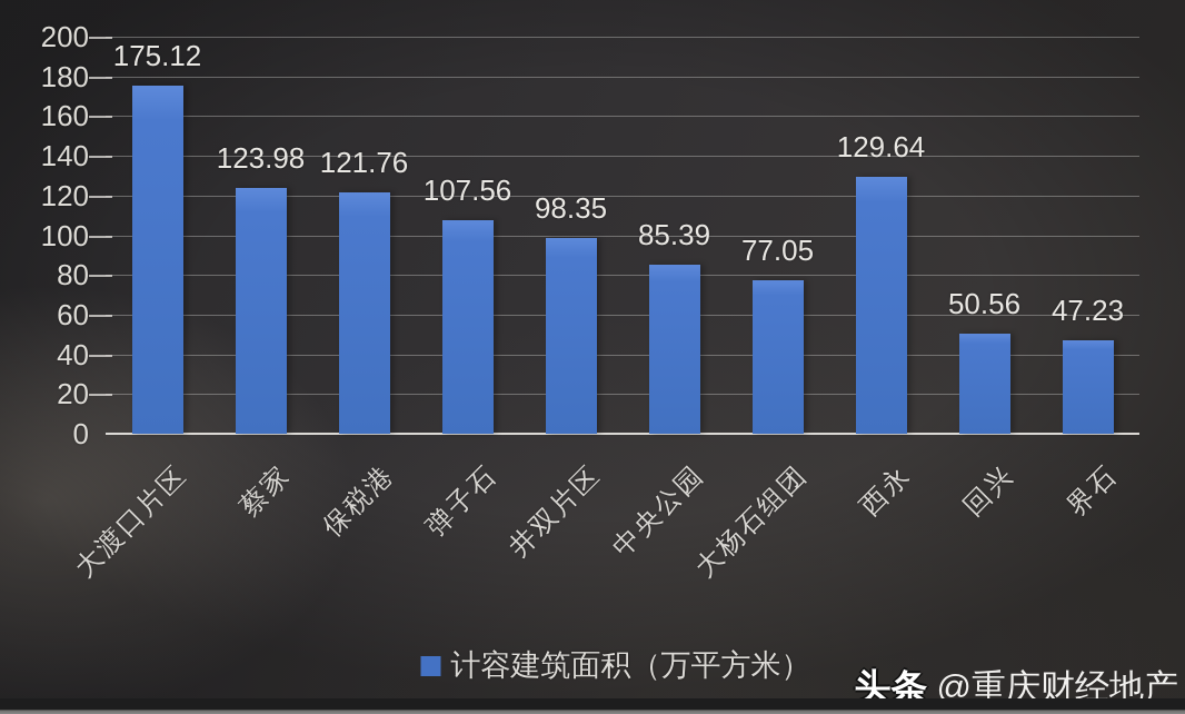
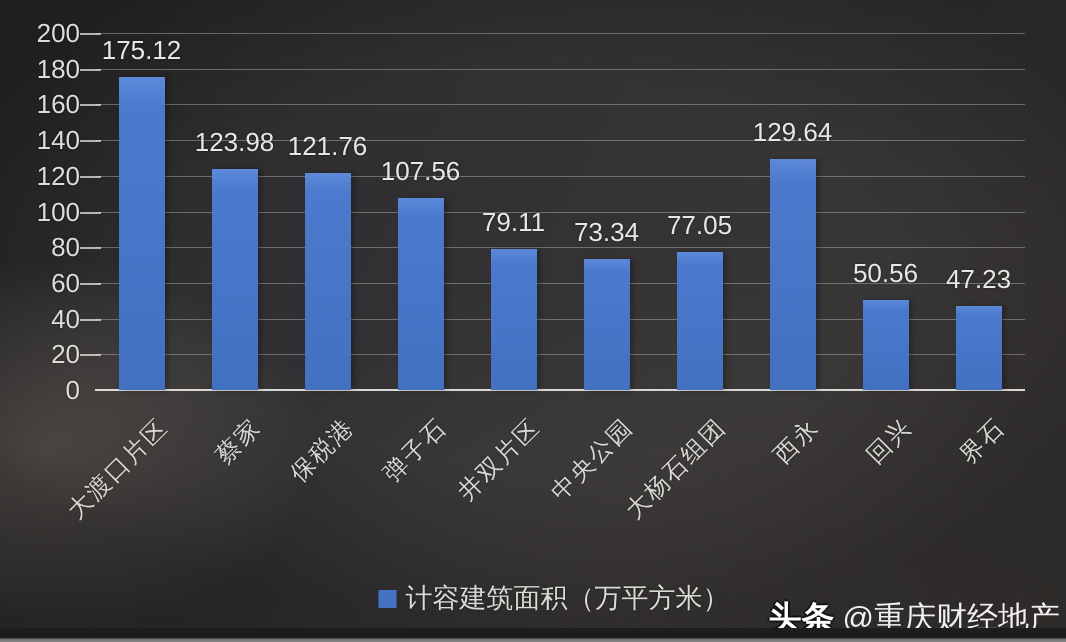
井双片区: 98.35 -> 79.11
中央公园: 85.39 -> 73.34
